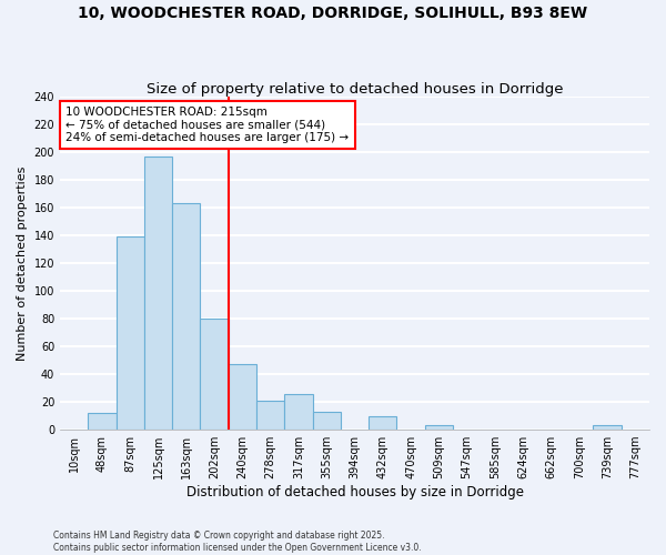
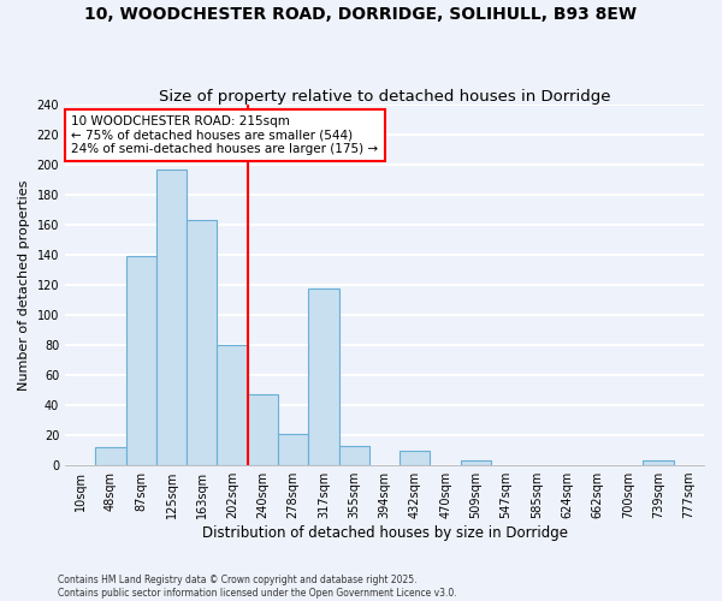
317sqm: 26 -> 118
